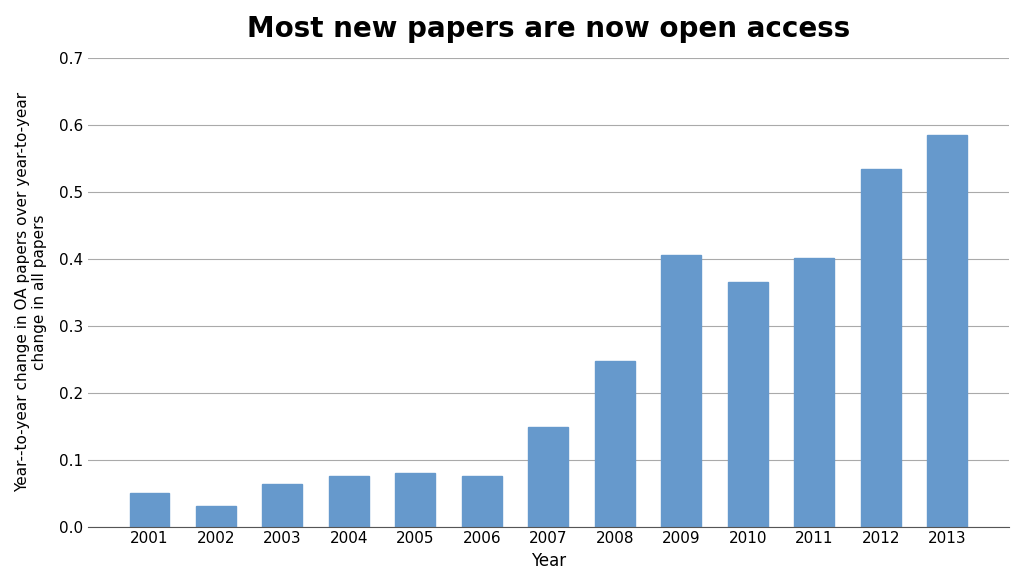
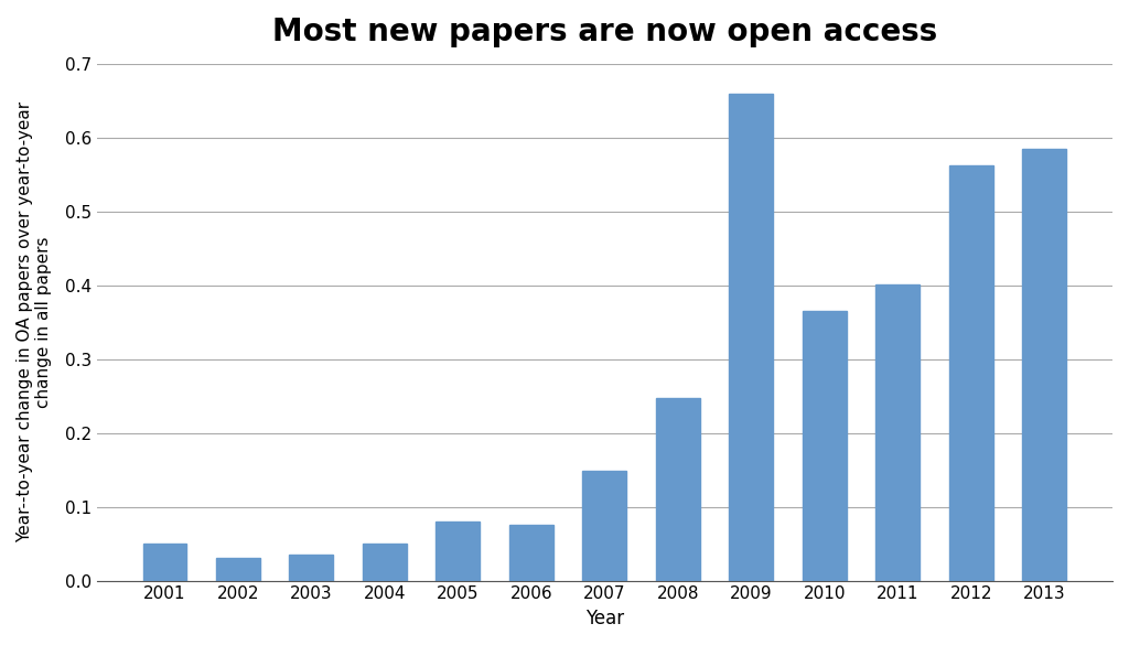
2003: 0.064 -> 0.035
2004: 0.076 -> 0.050
2009: 0.406 -> 0.660
2012: 0.534 -> 0.562
